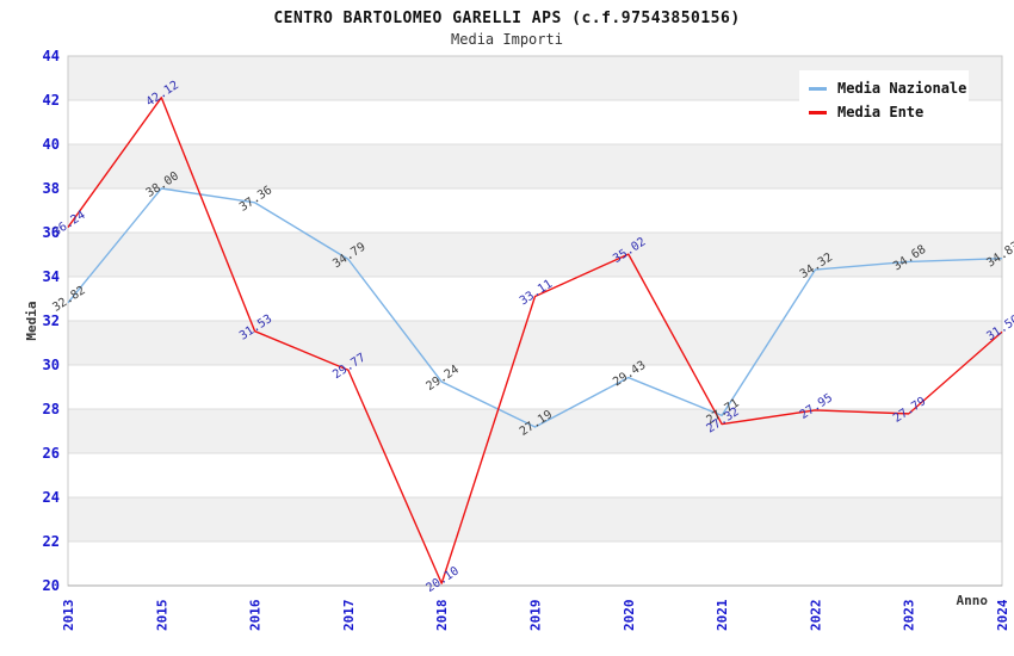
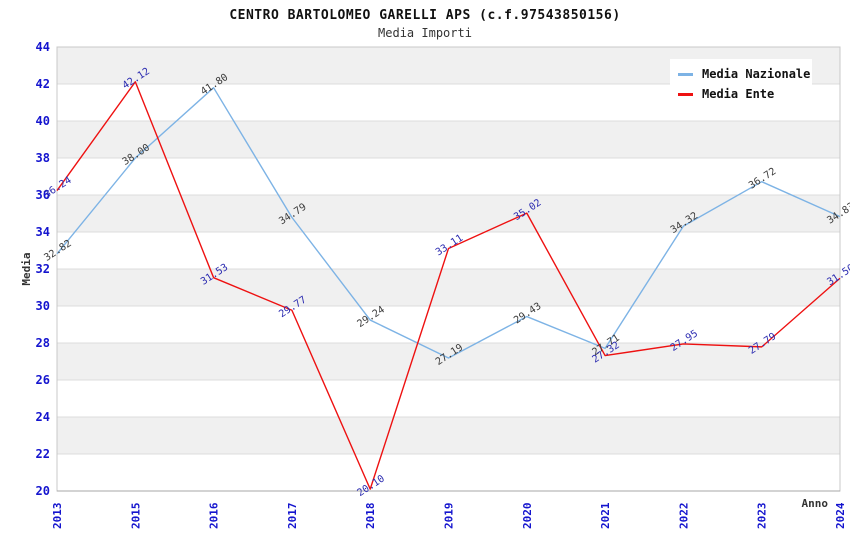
Media Nazionale/2016: 37.36 -> 41.80
Media Nazionale/2023: 34.68 -> 36.72
